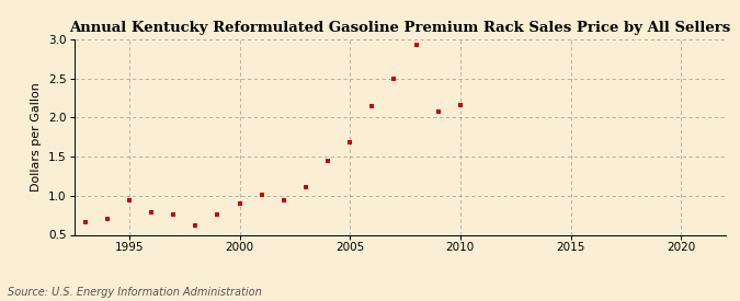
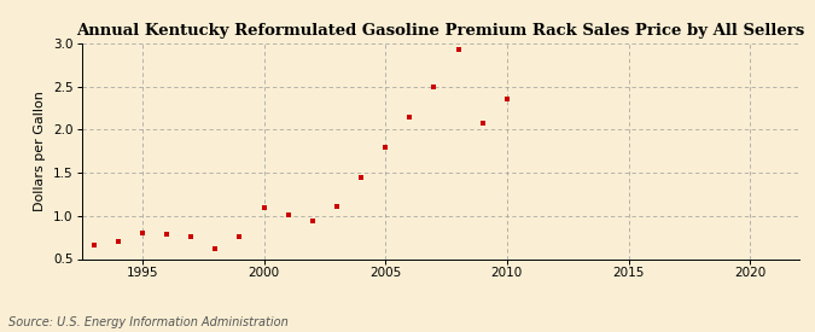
1995: 0.94 -> 0.80
2000: 0.90 -> 1.10
2005: 1.68 -> 1.80
2010: 2.16 -> 2.36
